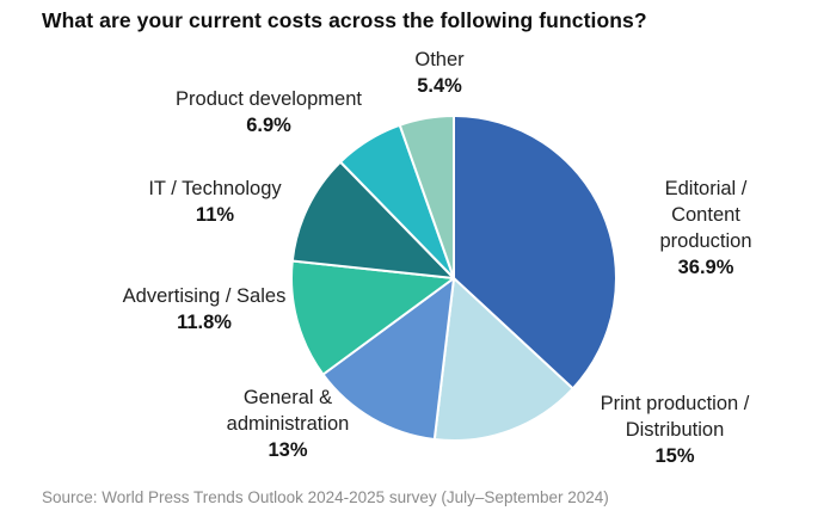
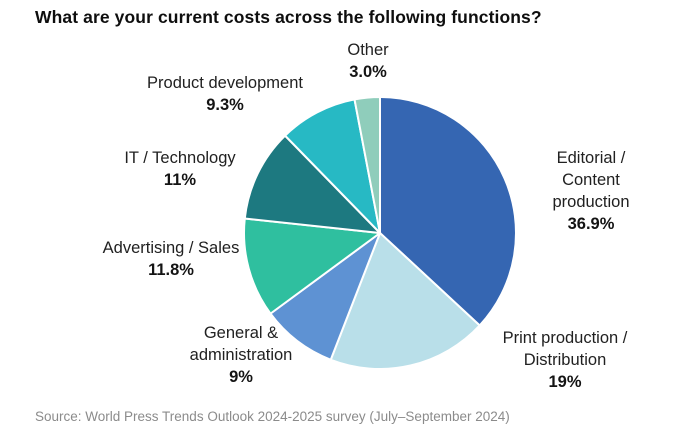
Print production / Distribution: 15% -> 19%
General & administration: 13% -> 9%
Product development: 6.9% -> 9.3%
Other: 5.4% -> 3.0%
